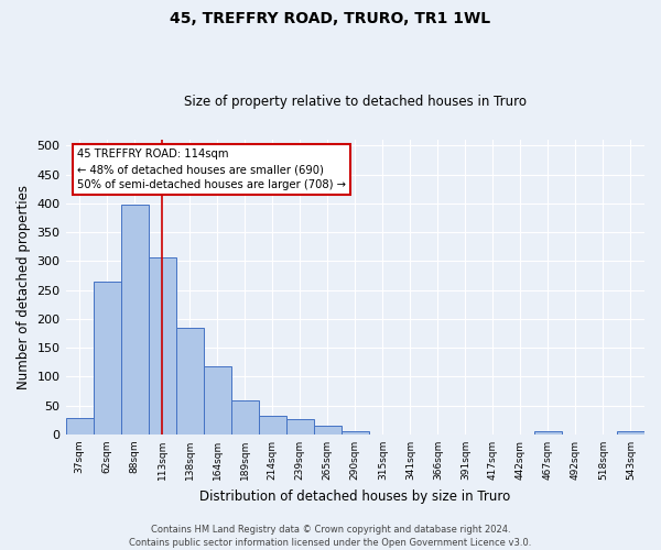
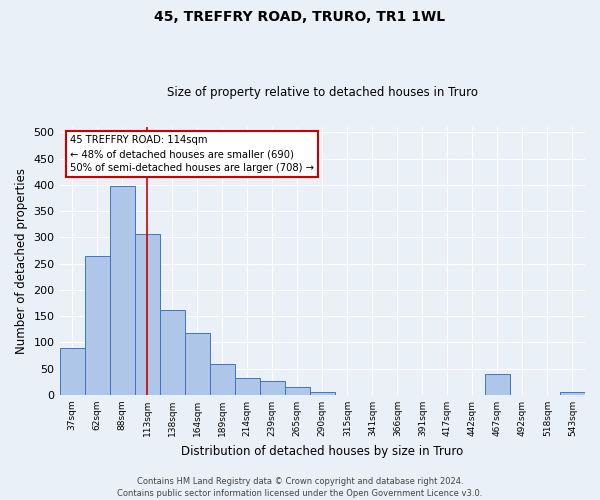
37sqm: 29 -> 90
138sqm: 184 -> 162
467sqm: 5 -> 40
